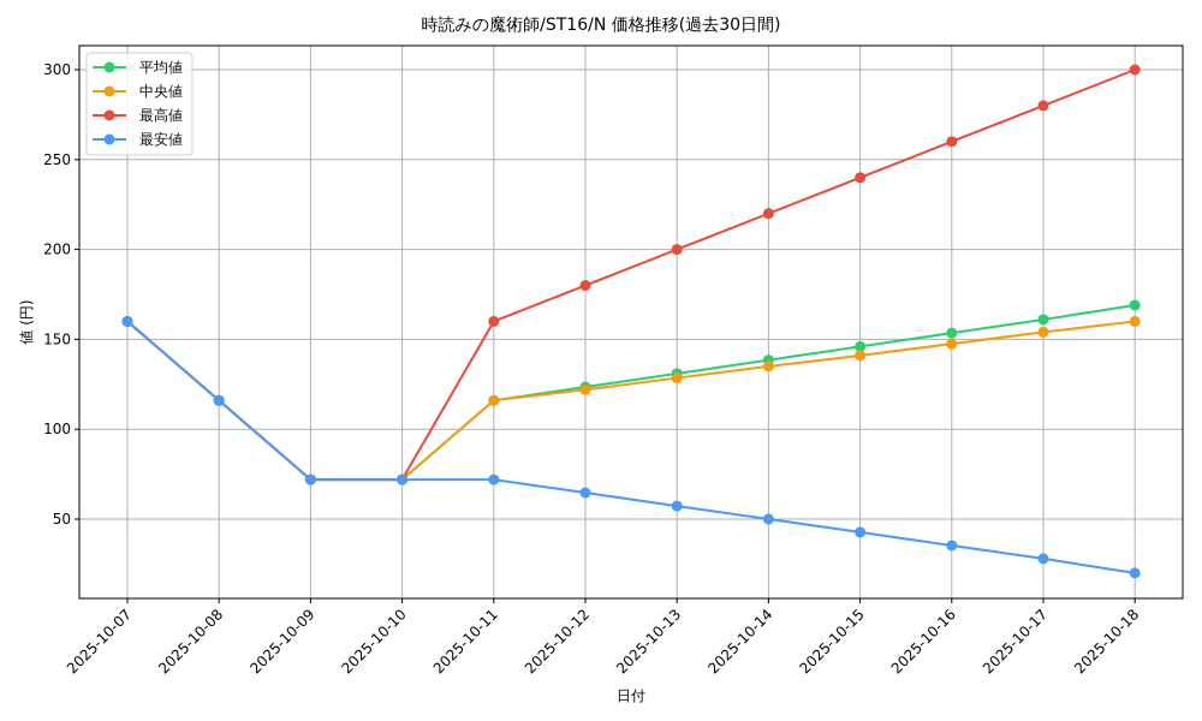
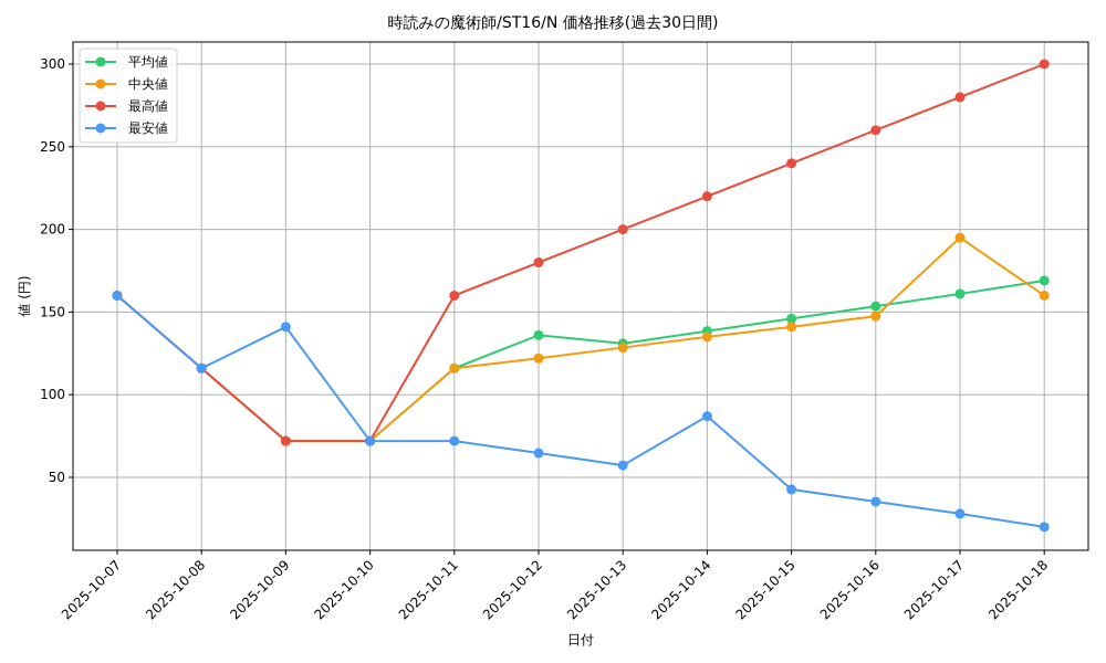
最安値/2025-10-09: 72 -> 141
平均値/2025-10-12: 124 -> 136
最安値/2025-10-14: 50 -> 87
中央値/2025-10-17: 154 -> 195
